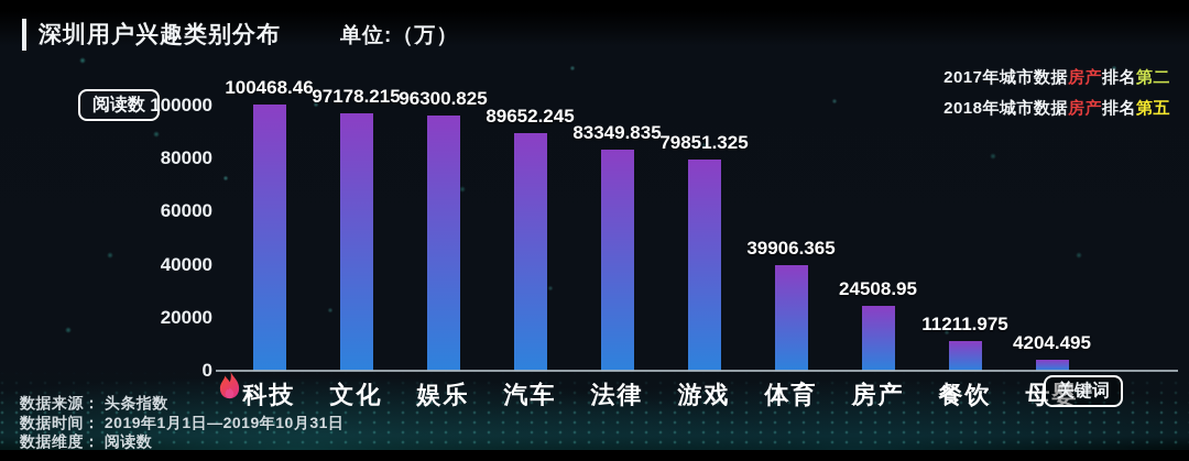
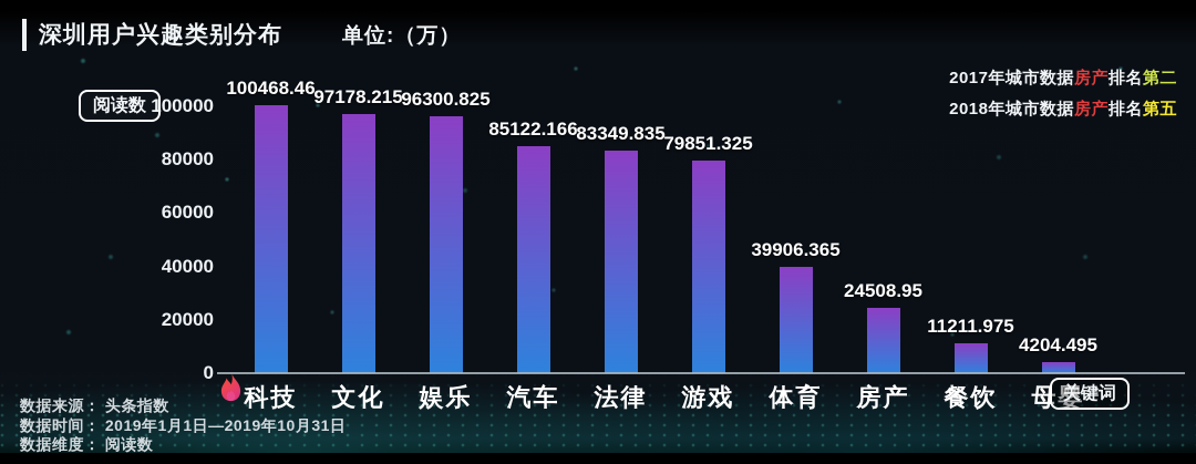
汽车: 89652.245 -> 85122.166
